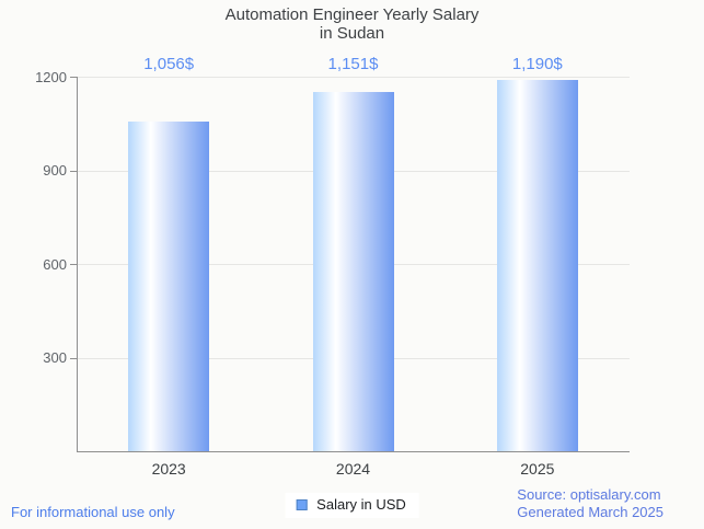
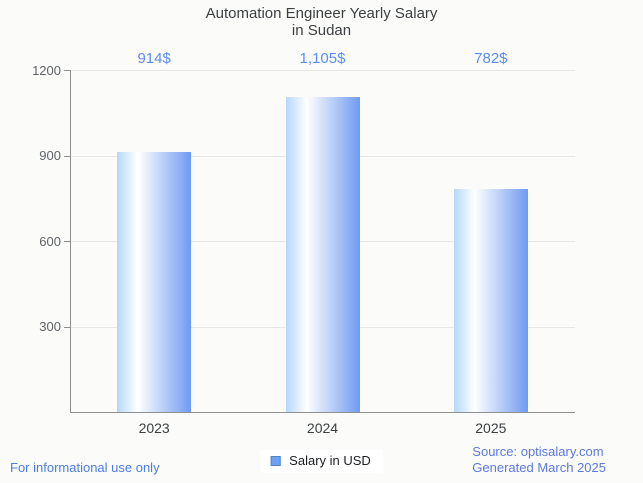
2023: 1,056 -> 914
2024: 1,151 -> 1,105
2025: 1,190 -> 782
